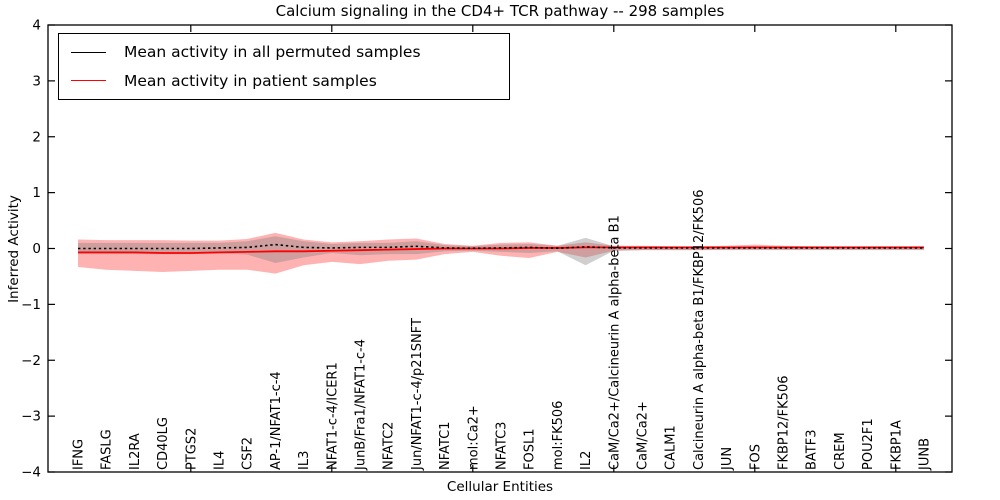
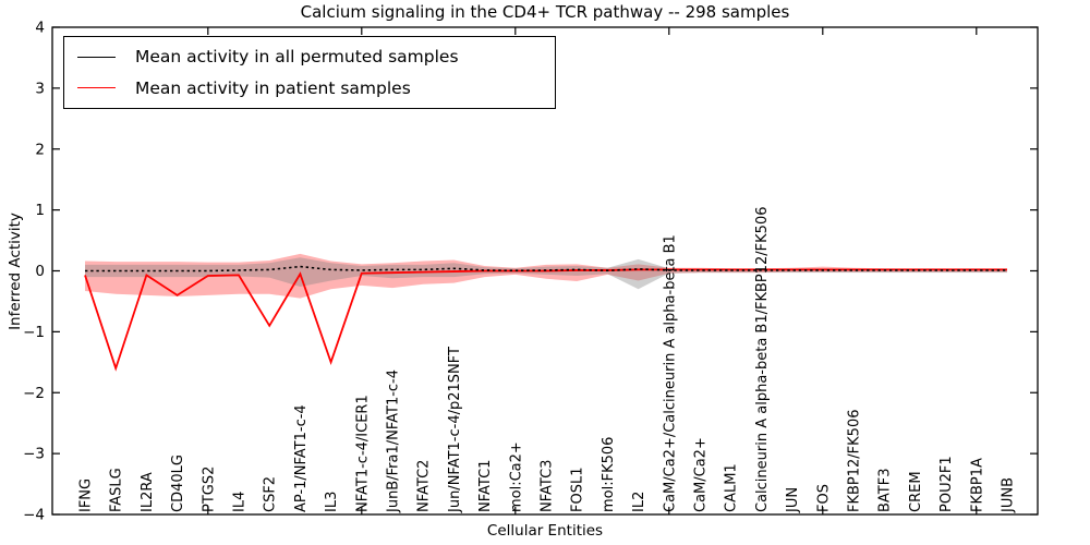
Mean activity in patient samples/FASLG: -0.1 -> -1.6
Mean activity in patient samples/CD40LG: -0.1 -> -0.4
Mean activity in patient samples/CSF2: -0.1 -> -0.9
Mean activity in patient samples/IL3: -0.1 -> -1.5
